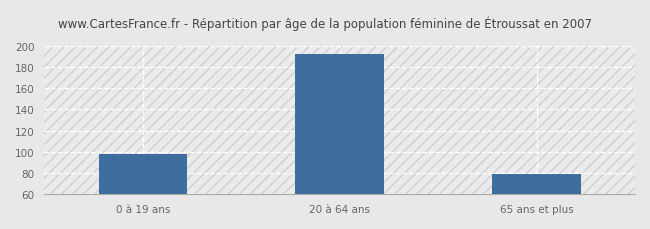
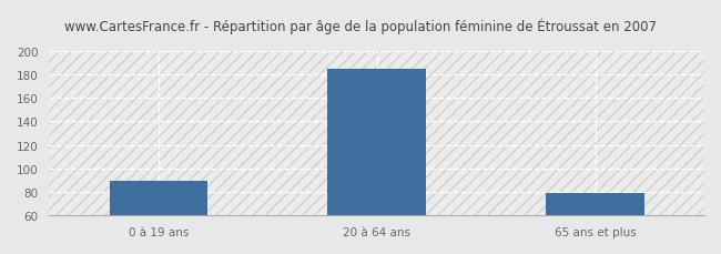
0 à 19 ans: 98 -> 89
20 à 64 ans: 192 -> 185
